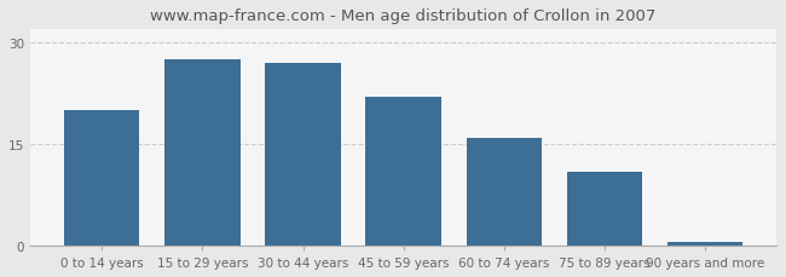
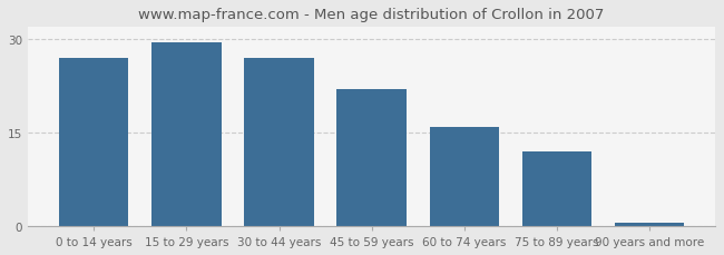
0 to 14 years: 20.0 -> 27.0
15 to 29 years: 27.6 -> 29.5
75 to 89 years: 11.0 -> 12.0
